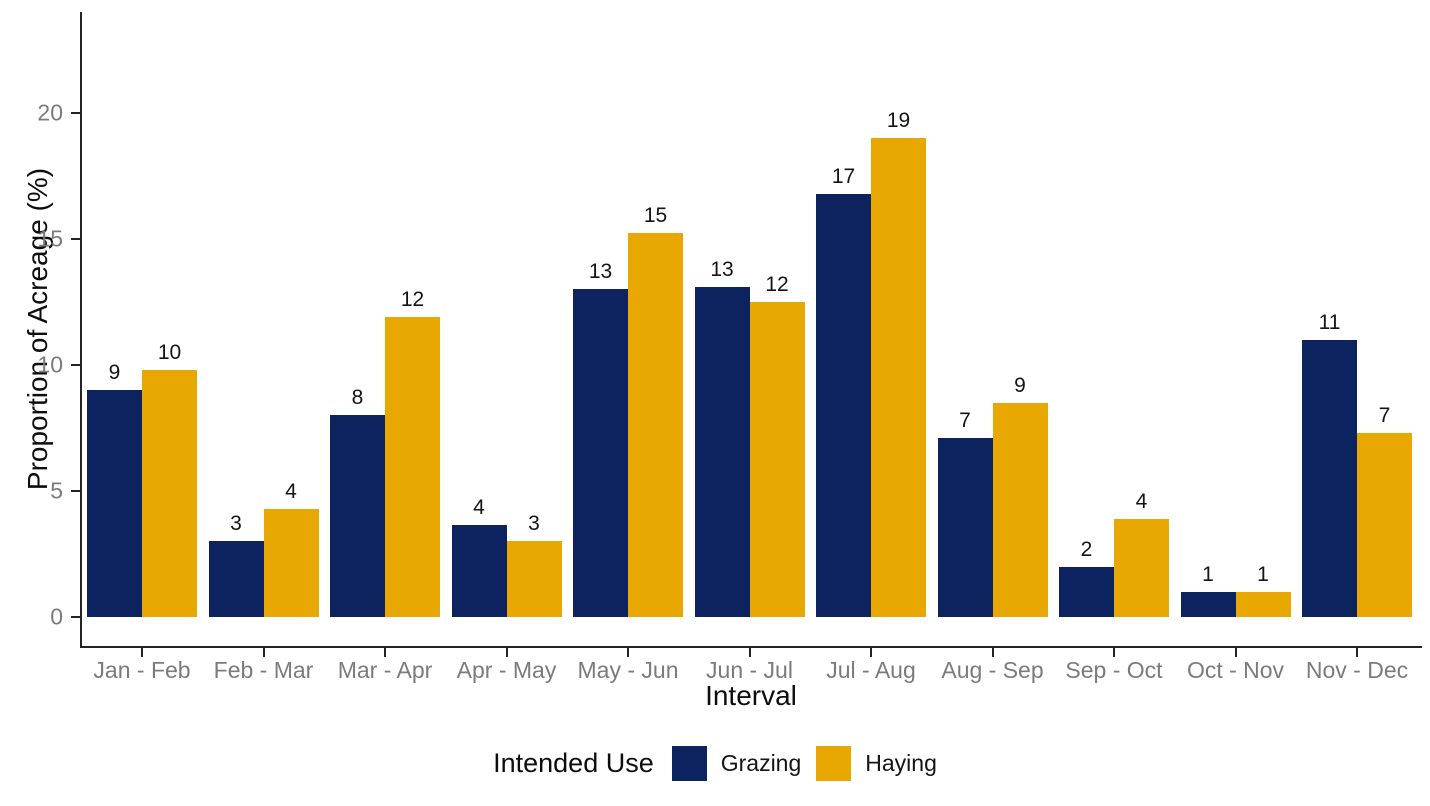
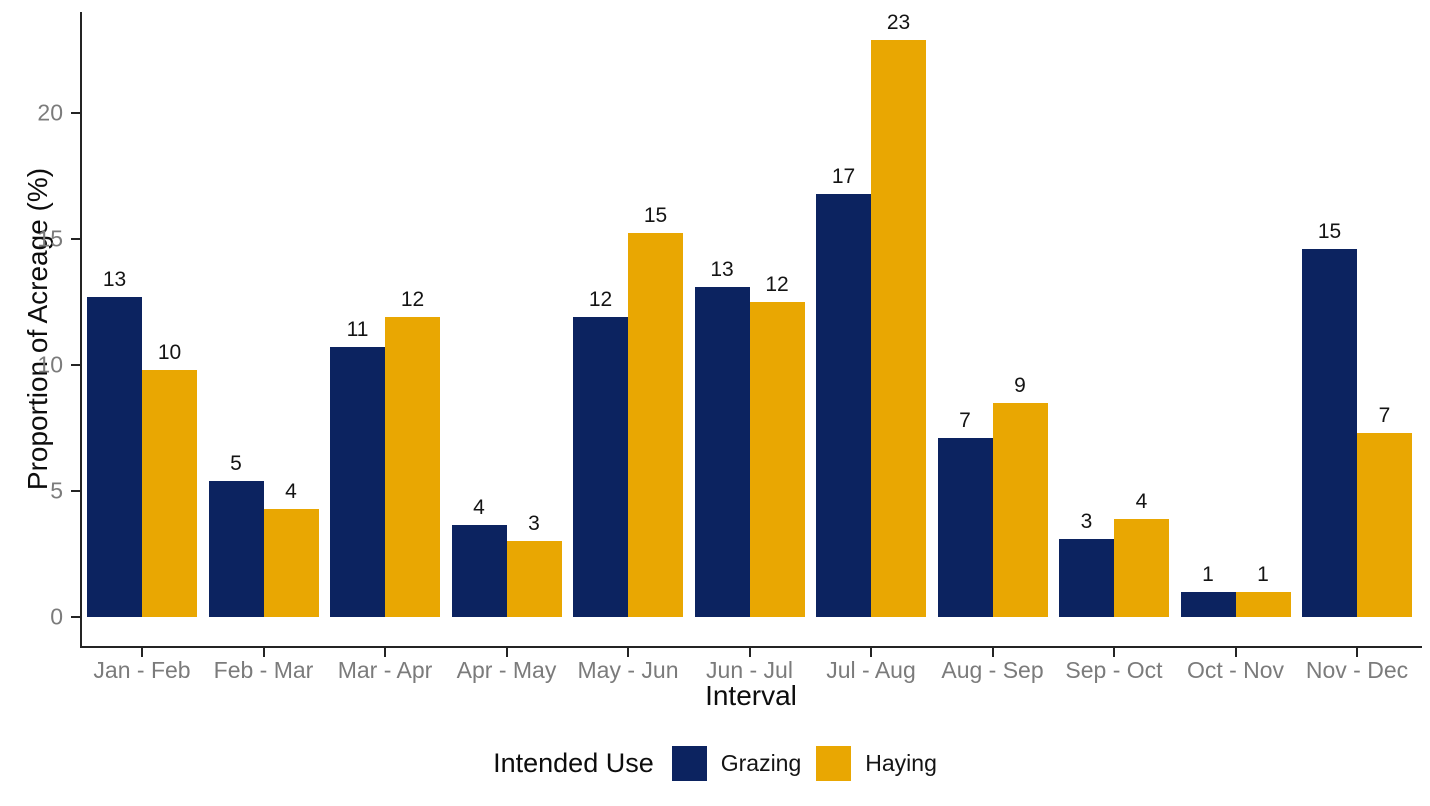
Grazing/Jan - Feb: 9 -> 13
Grazing/Feb - Mar: 3 -> 5
Grazing/Mar - Apr: 8 -> 11
Grazing/May - Jun: 13 -> 12
Haying/Jul - Aug: 19 -> 23
Grazing/Sep - Oct: 2 -> 3
Grazing/Nov - Dec: 11 -> 15
